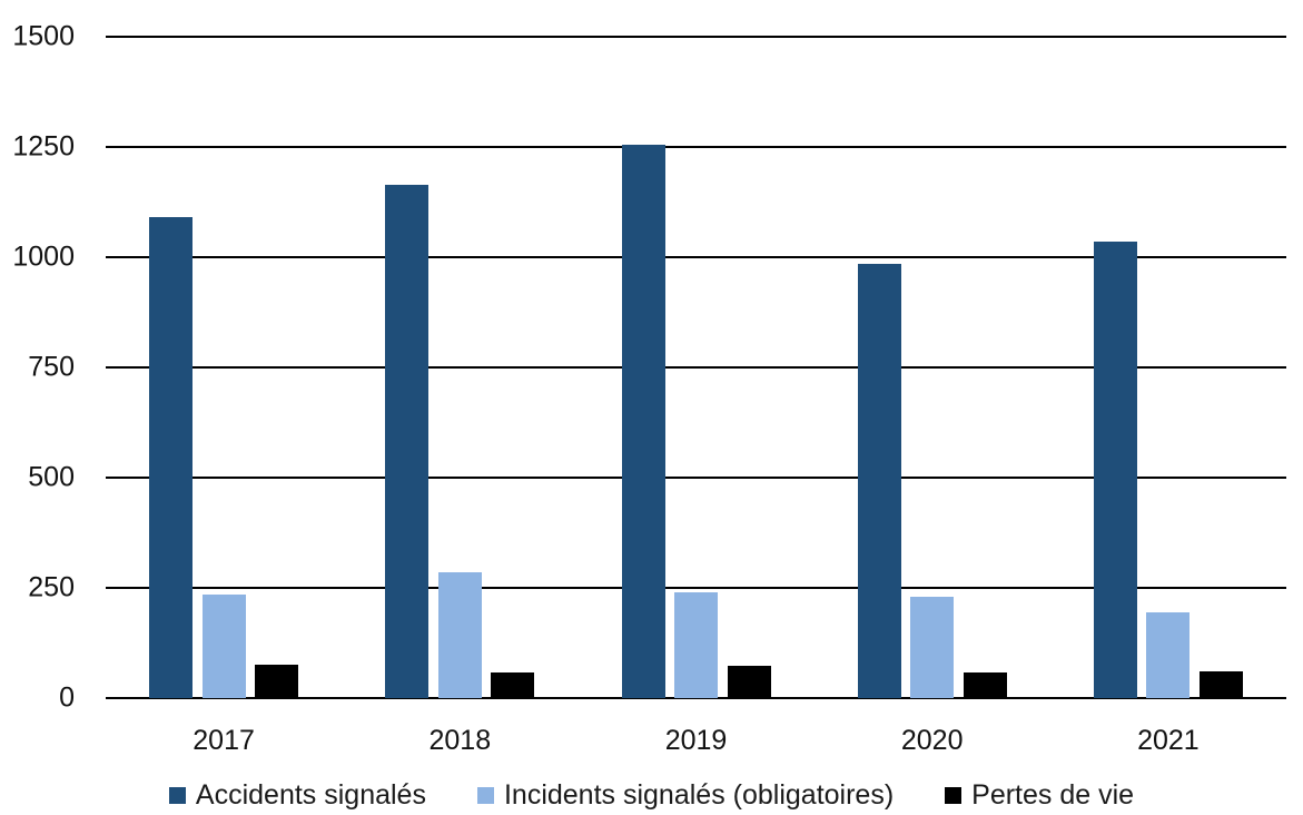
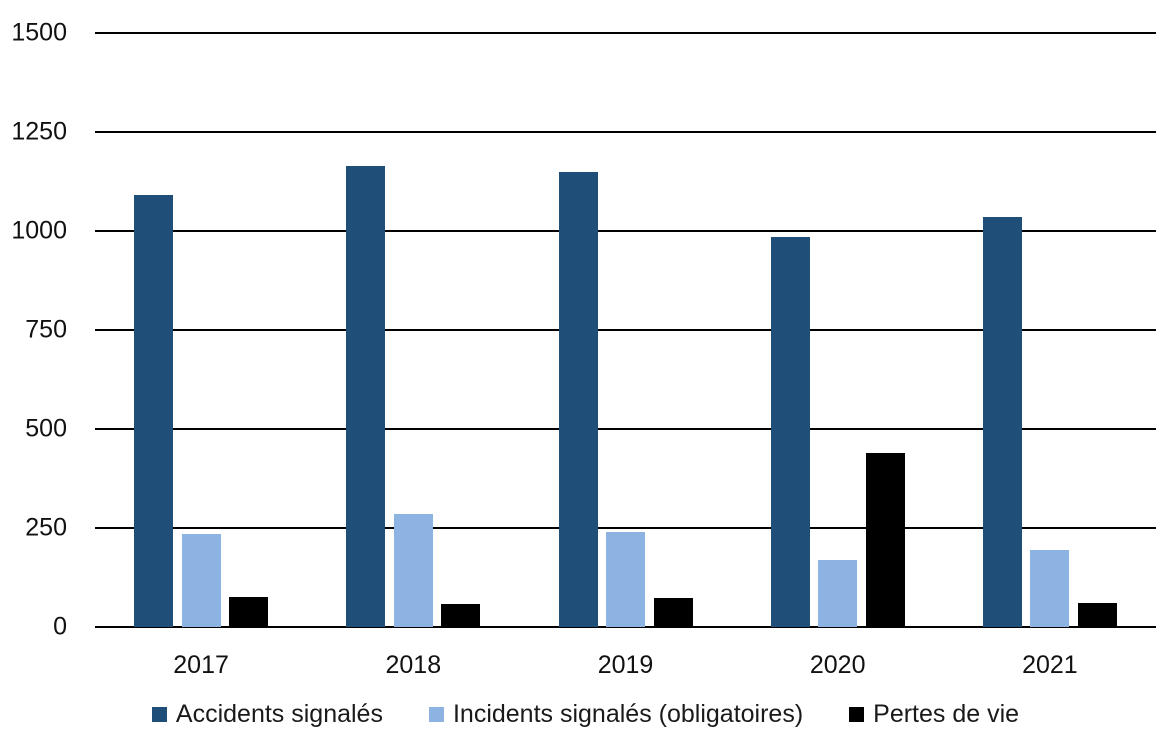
Accidents signalés/2019: 1260 -> 1150
Incidents signalés (obligatoires)/2020: 230 -> 170
Pertes de vie/2020: 60 -> 440
